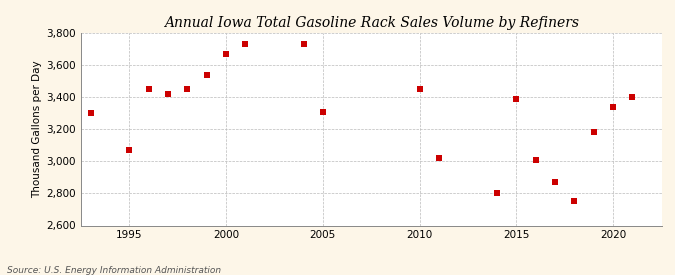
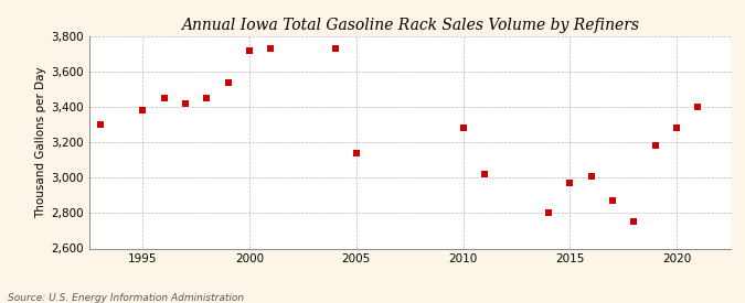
1995: 3,070 -> 3,380
2000: 3,670 -> 3,720
2005: 3,310 -> 3,140
2010: 3,450 -> 3,280
2015: 3,390 -> 2,970
2020: 3,340 -> 3,280
